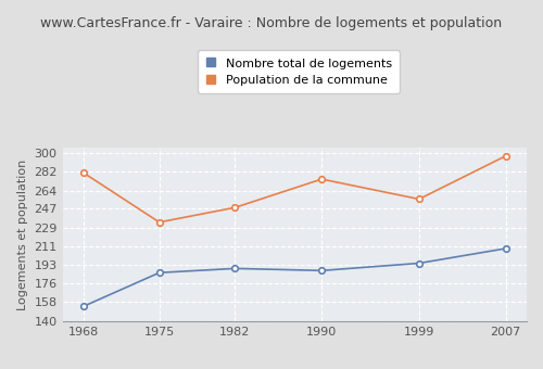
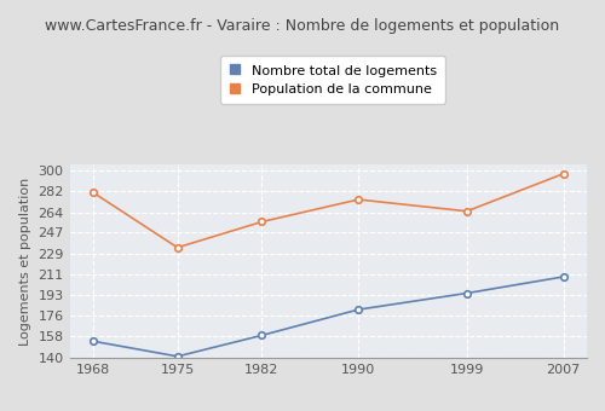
Nombre total de logements/1975: 186 -> 141
Nombre total de logements/1982: 190 -> 159
Population de la commune/1982: 248 -> 256
Nombre total de logements/1990: 188 -> 181
Population de la commune/1999: 256 -> 265
